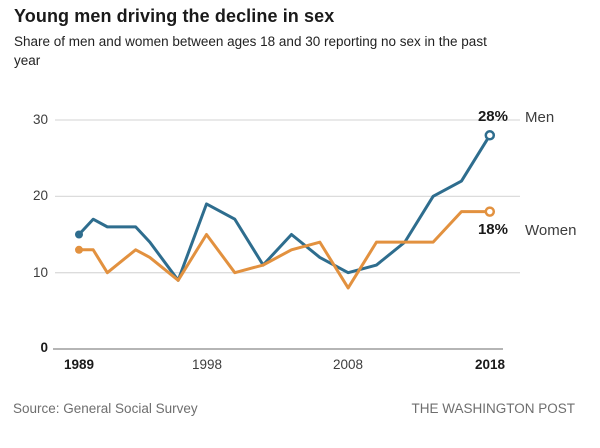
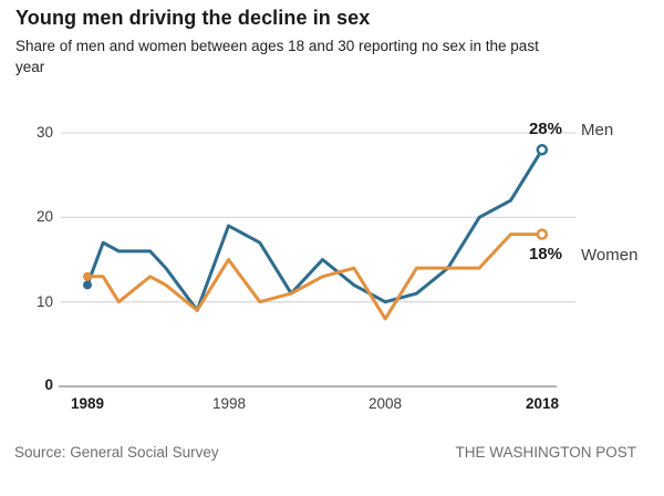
Men/1989: 15 -> 12
